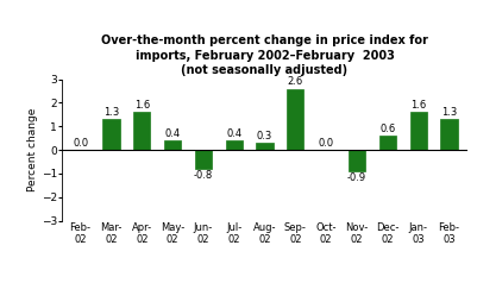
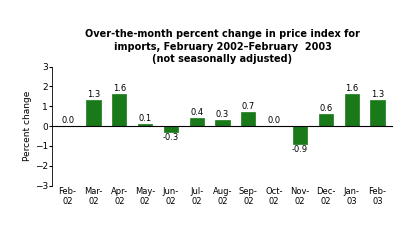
May- 02: 0.4 -> 0.1
Jun- 02: -0.8 -> -0.3
Sep- 02: 2.6 -> 0.7
